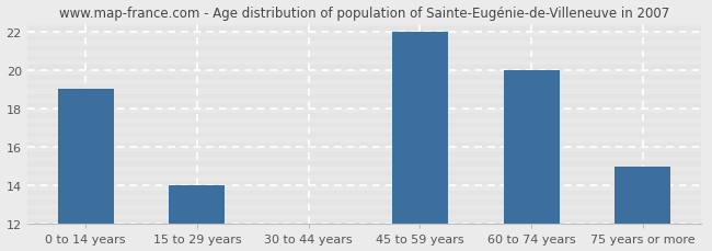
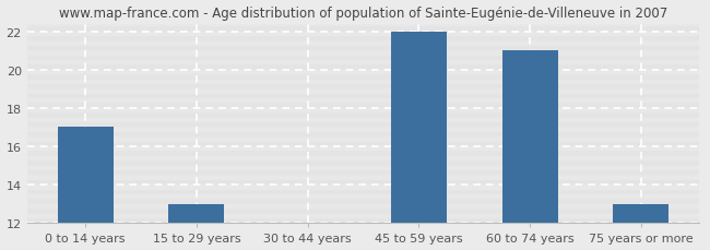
0 to 14 years: 19 -> 17
15 to 29 years: 14 -> 13
60 to 74 years: 20 -> 21
75 years or more: 15 -> 13
